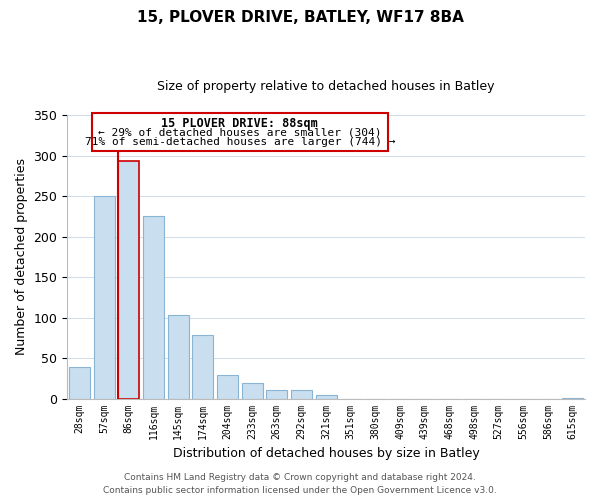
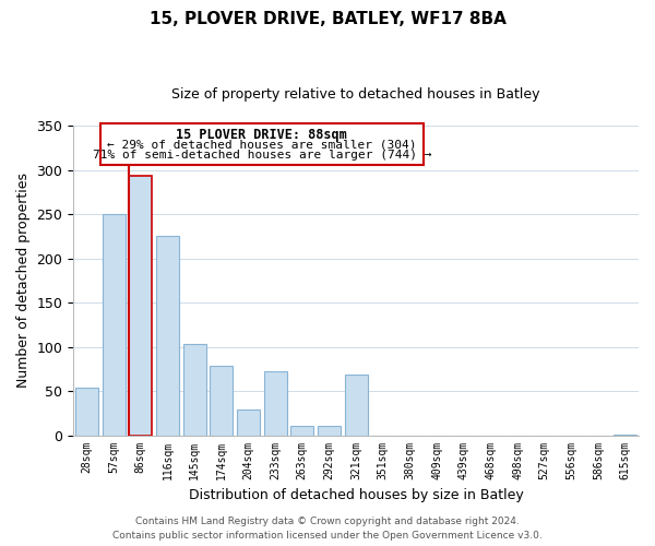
28sqm: 39 -> 54
233sqm: 19 -> 72
321sqm: 4 -> 68
